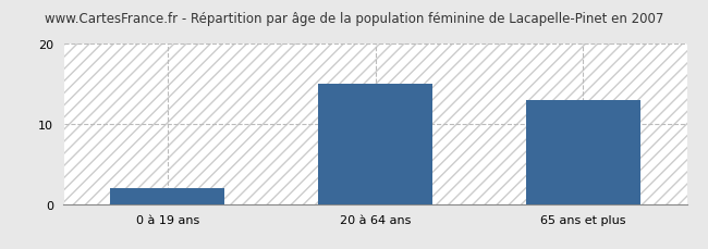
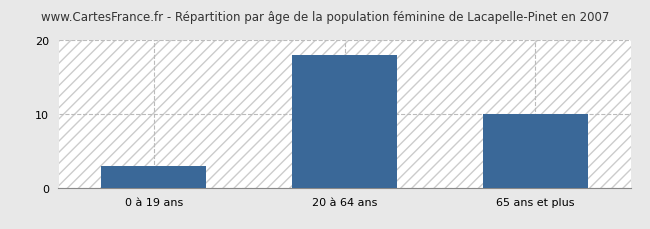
0 à 19 ans: 2 -> 3
20 à 64 ans: 15 -> 18
65 ans et plus: 13 -> 10
